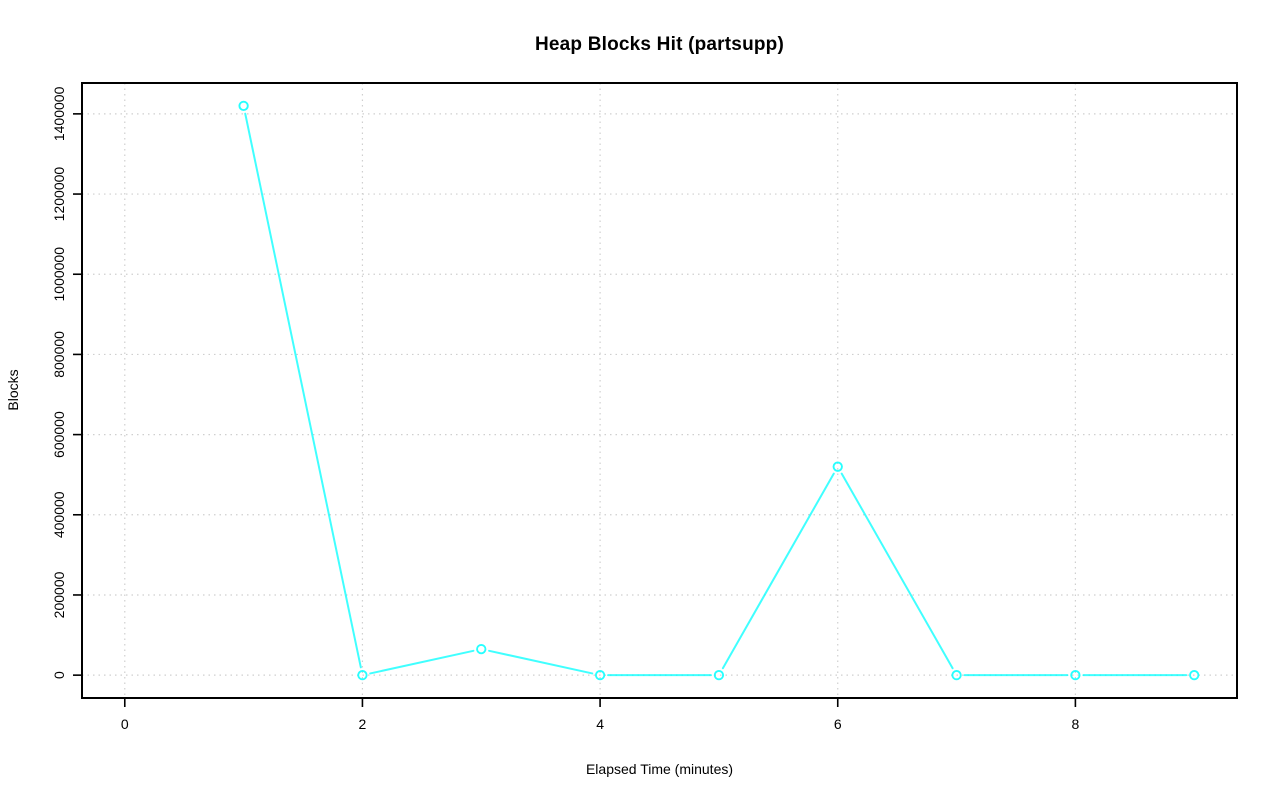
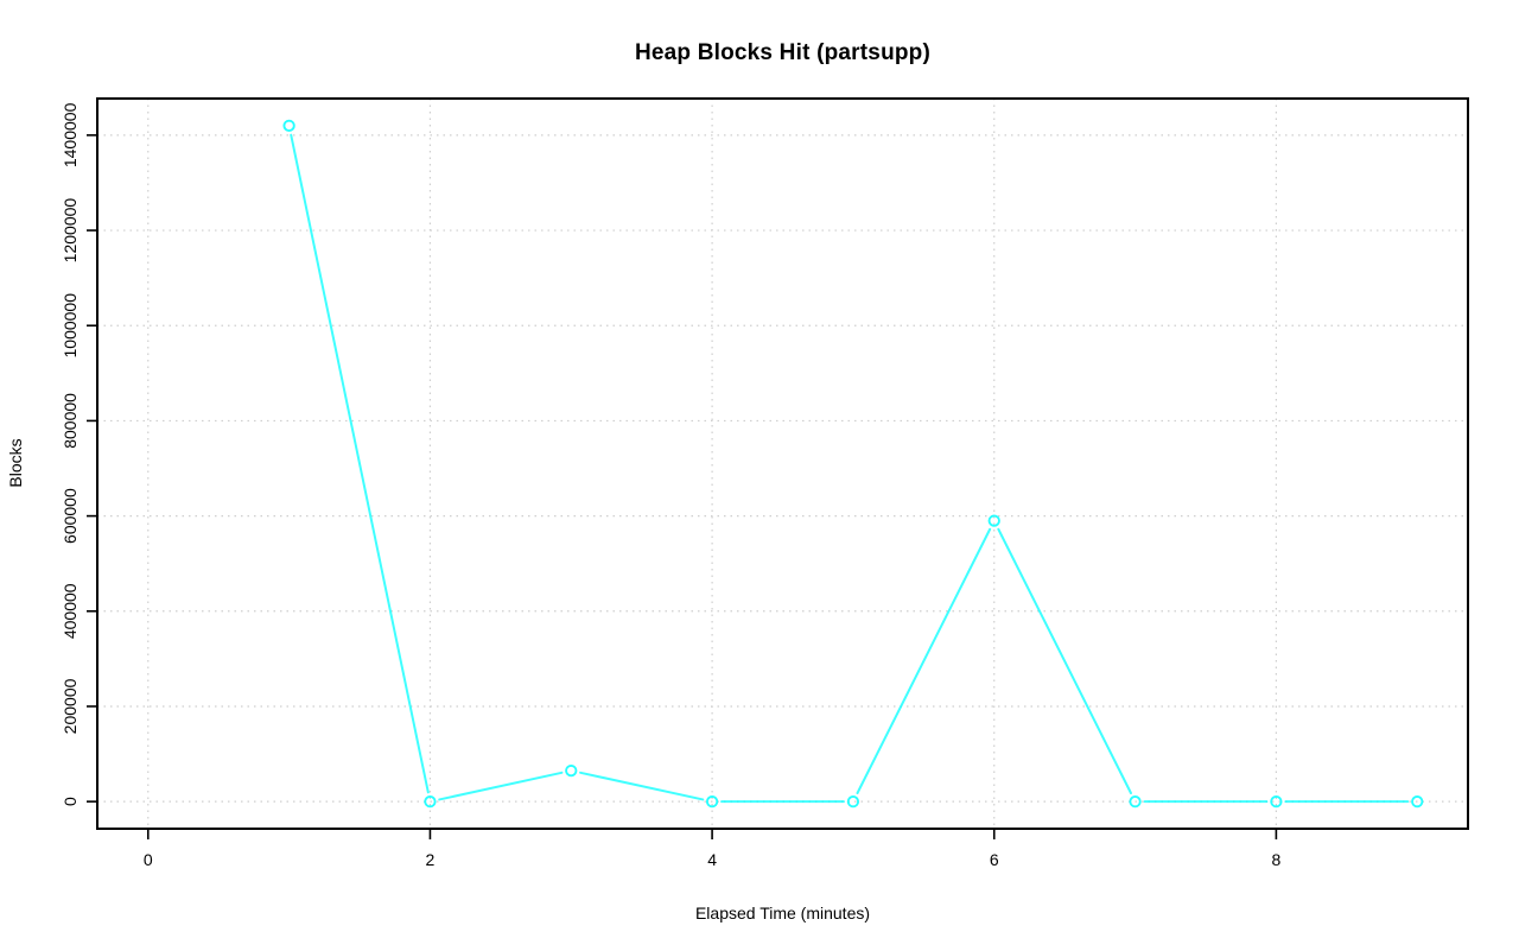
6: 520000 -> 590000
